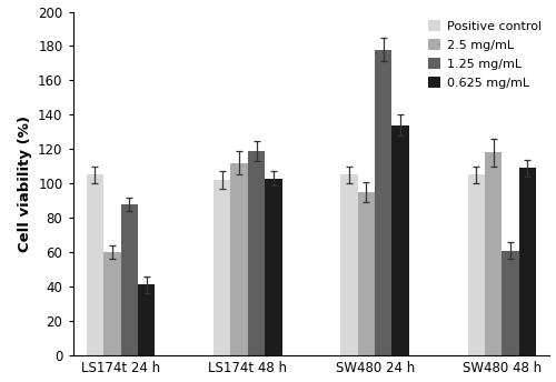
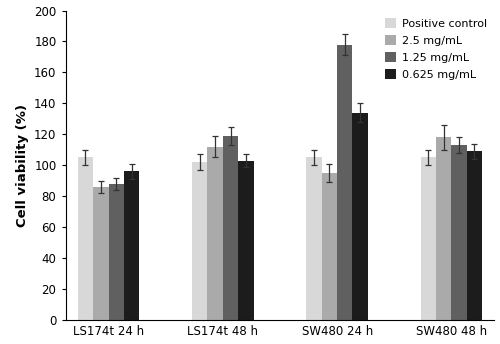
2.5 mg/mL/LS174t 24 h: 60 -> 86
0.625 mg/mL/LS174t 24 h: 41 -> 96
1.25 mg/mL/SW480 48 h: 61 -> 113
